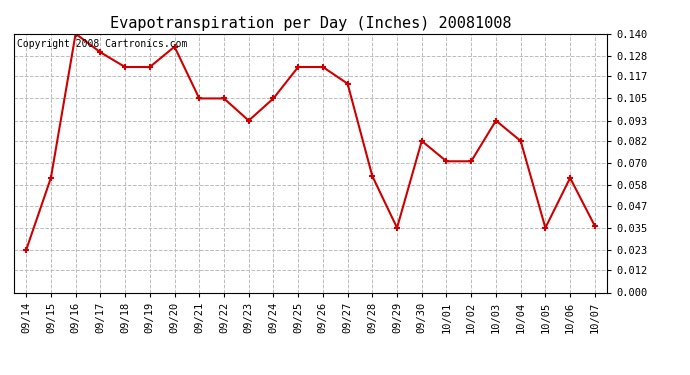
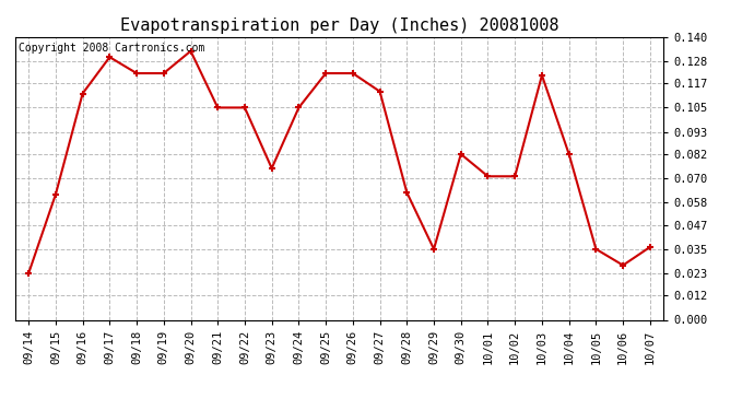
09/16: 0.140 -> 0.112
09/23: 0.093 -> 0.075
10/03: 0.093 -> 0.121
10/06: 0.062 -> 0.027
